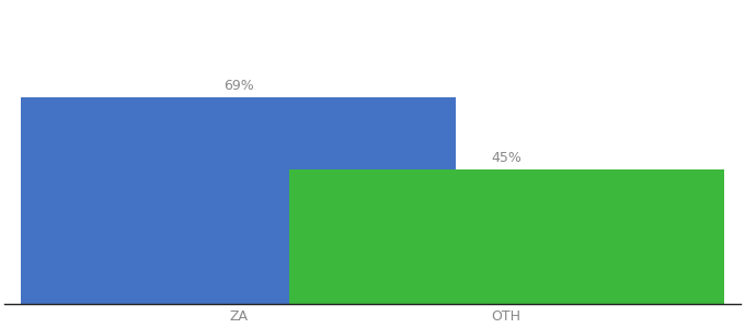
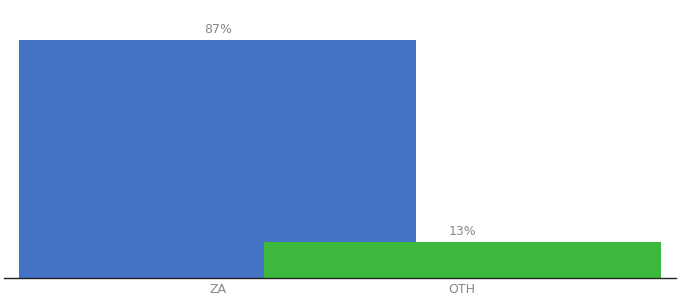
ZA: 69% -> 87%
OTH: 45% -> 13%
